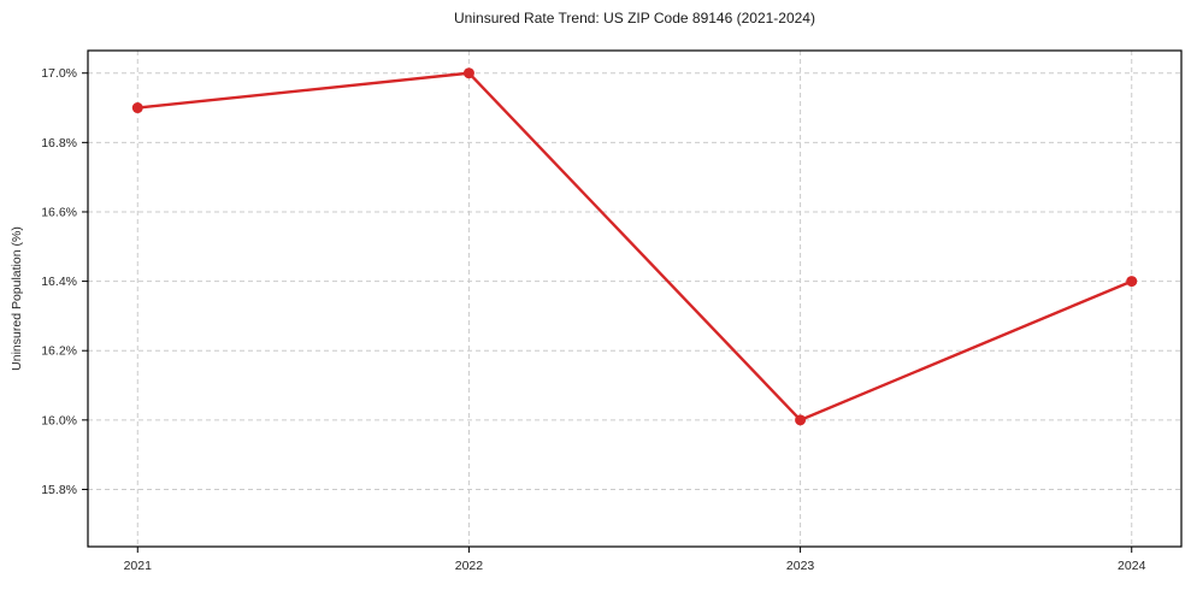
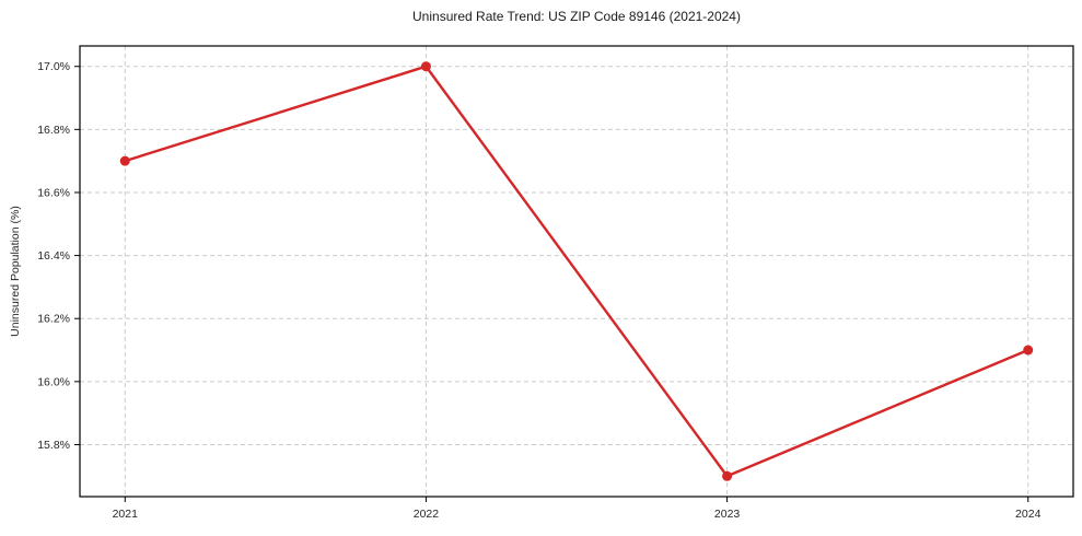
2021: 16.9% -> 16.7%
2023: 16.0% -> 15.7%
2024: 16.4% -> 16.1%
